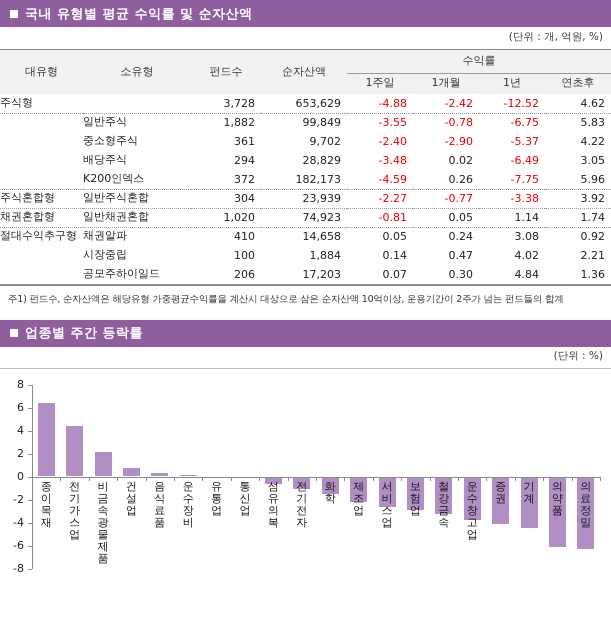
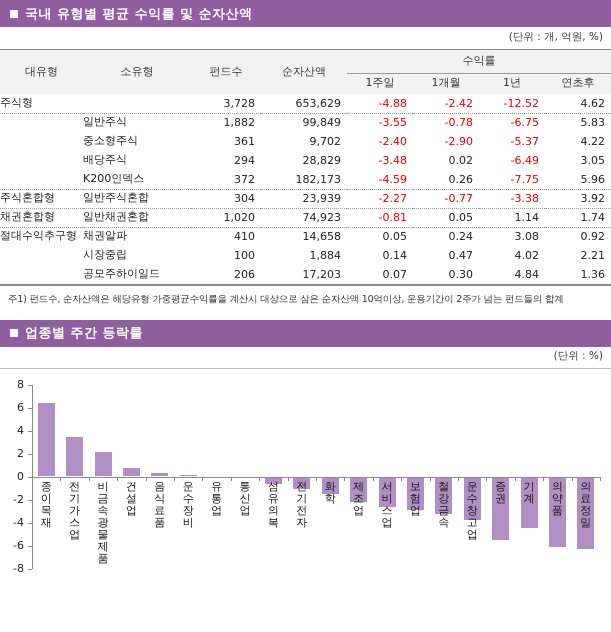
전기가스업: 4.4 -> 3.4
증권: -4.0 -> -5.4
